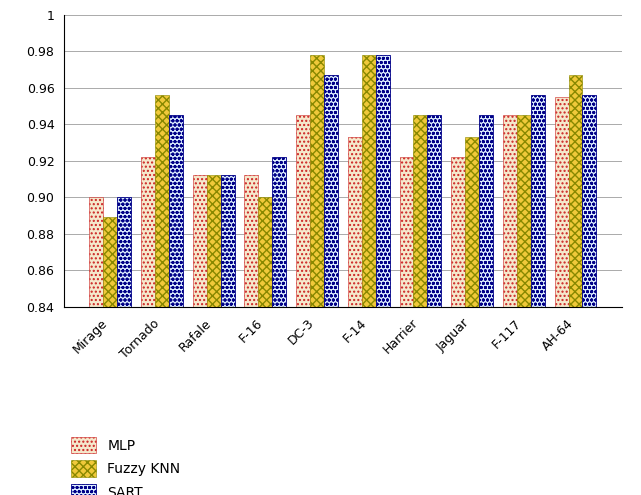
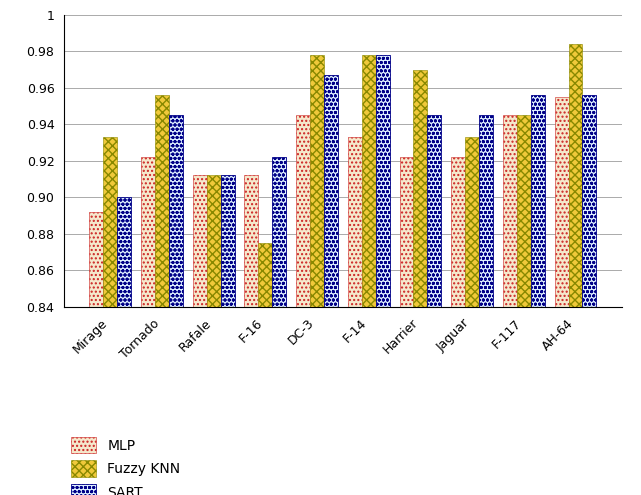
MLP/Mirage: 0.900 -> 0.892
Fuzzy KNN/Mirage: 0.889 -> 0.933
Fuzzy KNN/F-16: 0.900 -> 0.875
Fuzzy KNN/Harrier: 0.945 -> 0.970
Fuzzy KNN/AH-64: 0.967 -> 0.984
